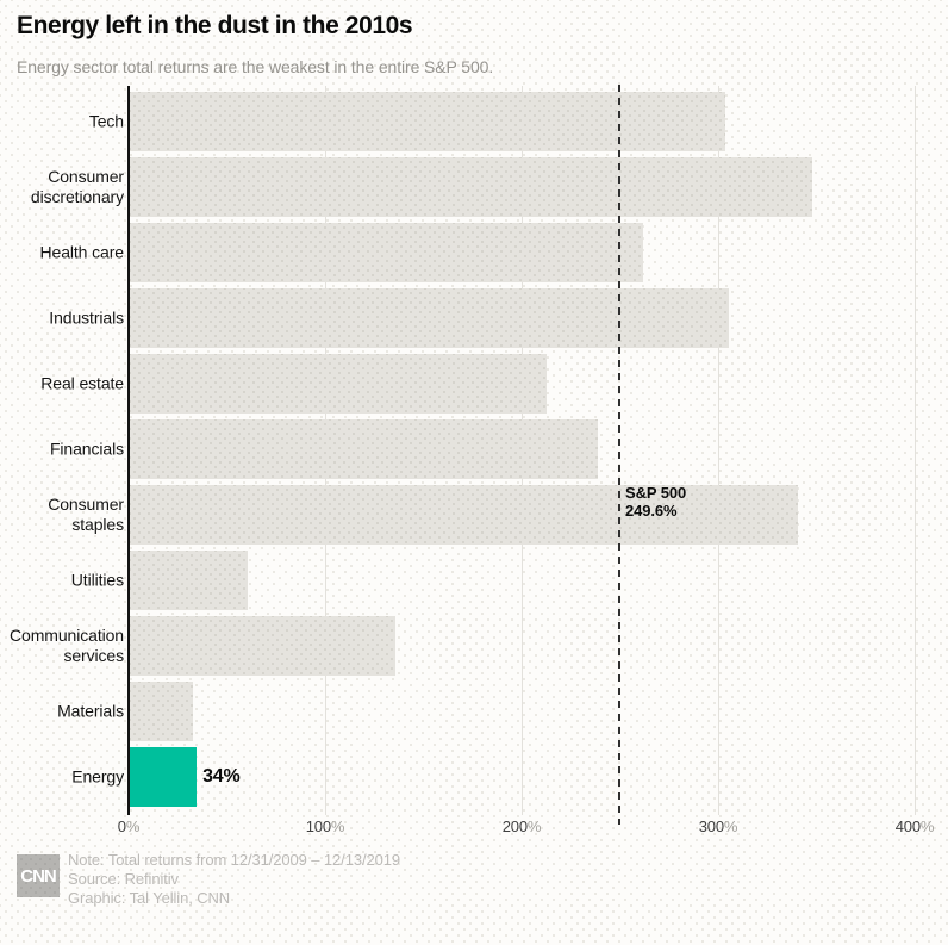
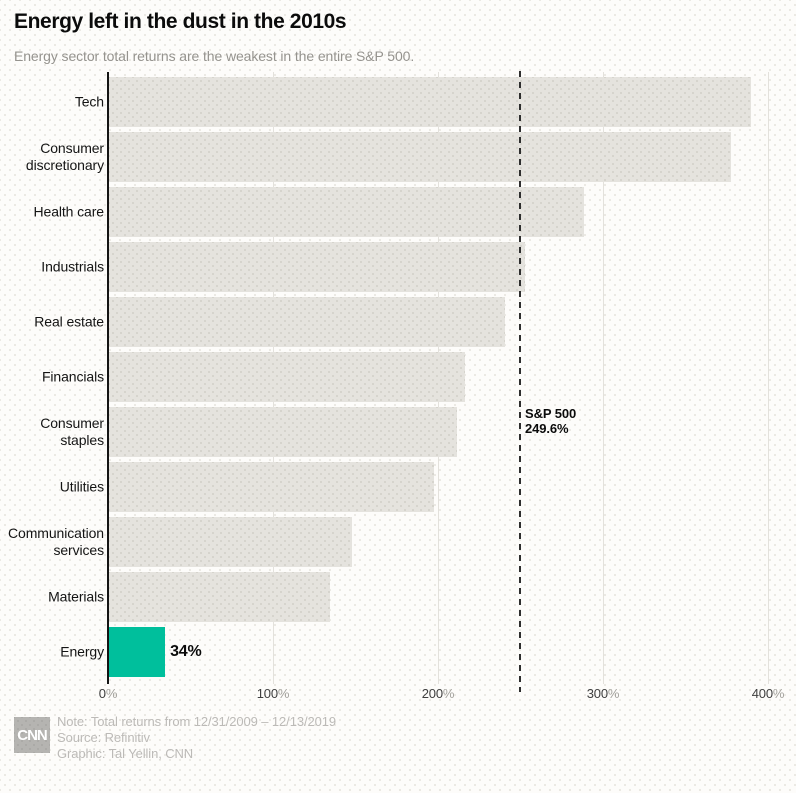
Tech: 303 -> 389
Consumer discretionary: 347 -> 377
Health care: 261 -> 288
Industrials: 305 -> 252
Real estate: 212 -> 240
Financials: 238 -> 216
Consumer staples: 340 -> 211
Utilities: 60 -> 197
Communication services: 135 -> 147
Materials: 32 -> 134
